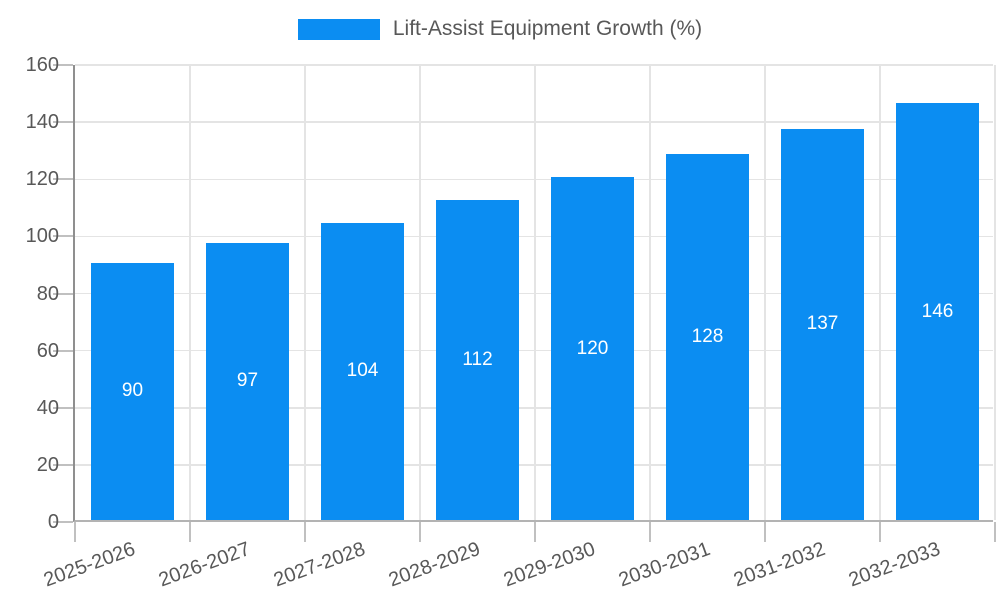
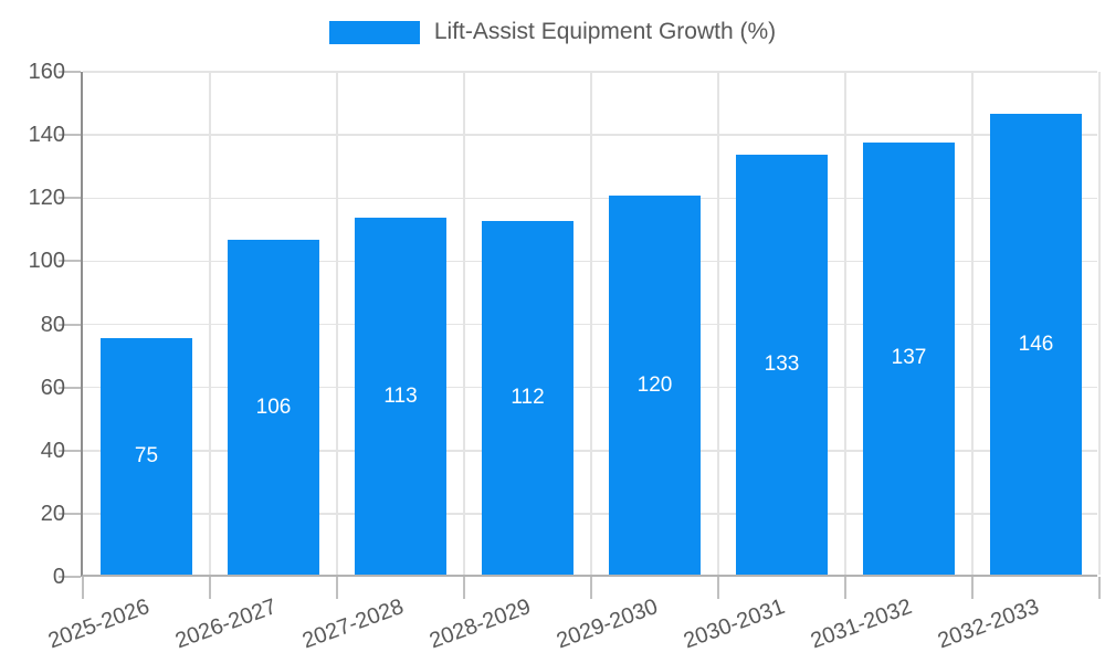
2025-2026: 90 -> 75
2026-2027: 97 -> 106
2027-2028: 104 -> 113
2030-2031: 128 -> 133
